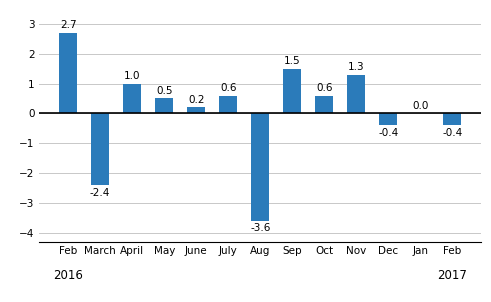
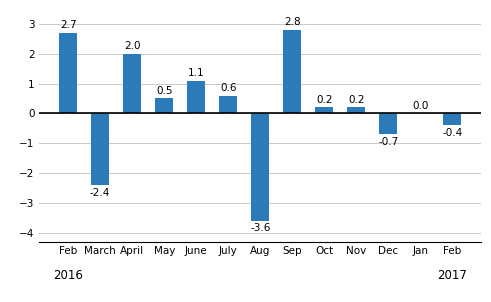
April: 1.0 -> 2.0
June: 0.2 -> 1.1
Sep: 1.5 -> 2.8
Oct: 0.6 -> 0.2
Nov: 1.3 -> 0.2
Dec: -0.4 -> -0.7
